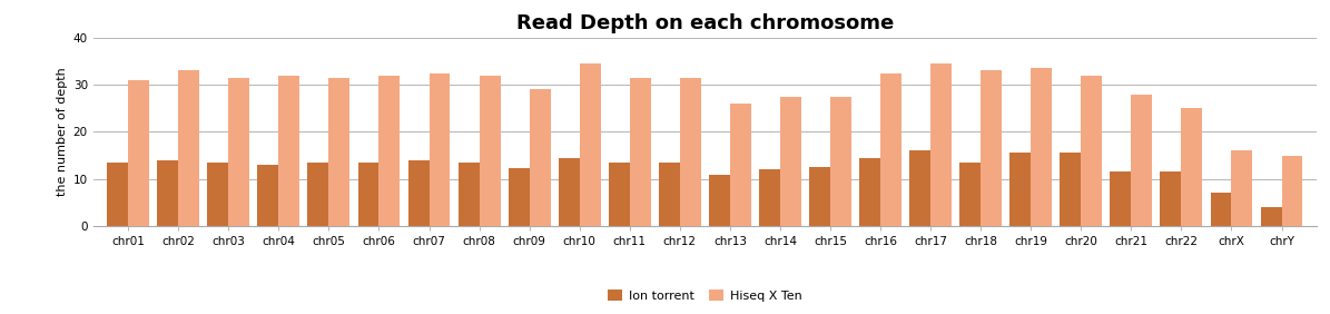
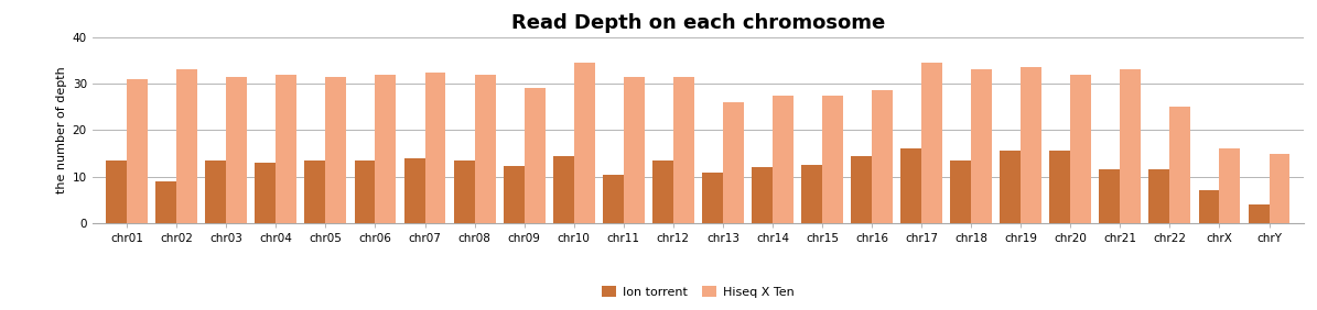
Ion torrent/chr02: 14.0 -> 9.0
Ion torrent/chr11: 13.5 -> 10.5
Hiseq X Ten/chr16: 32.5 -> 28.5
Hiseq X Ten/chr21: 28.0 -> 33.0
